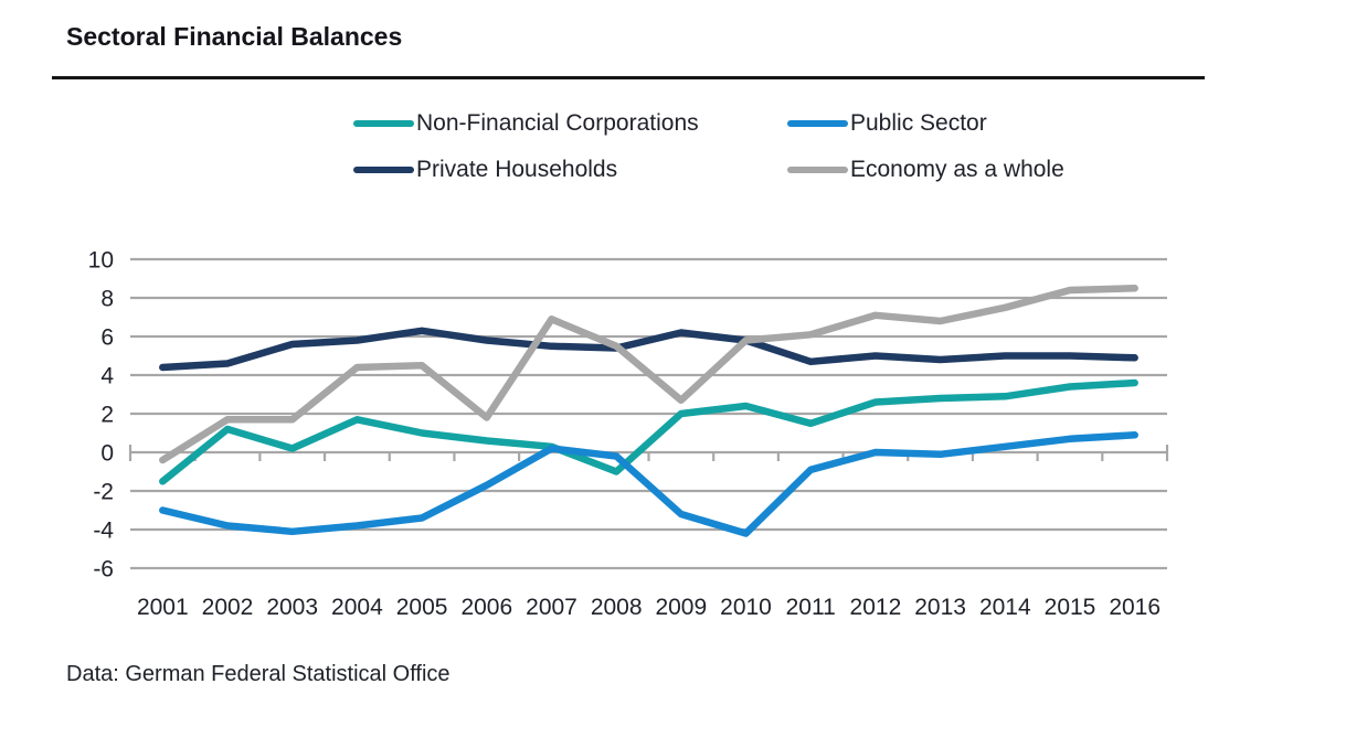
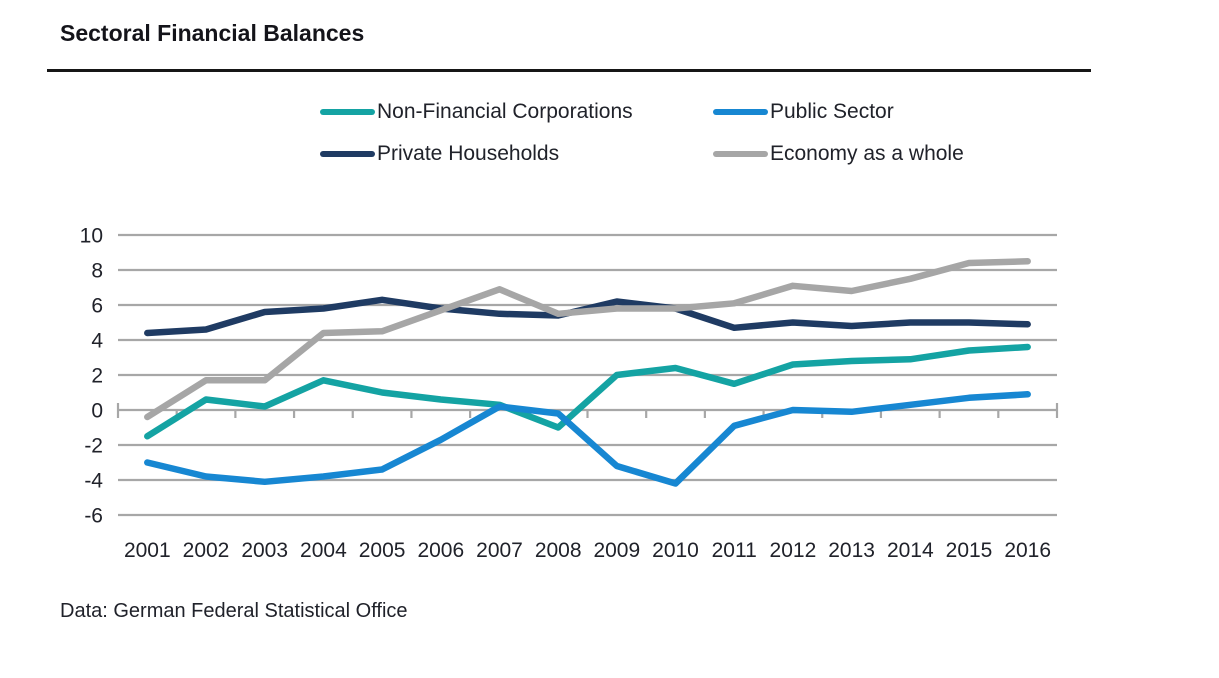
Non-Financial Corporations/2002: 1.2 -> 0.6
Economy as a whole/2006: 1.8 -> 5.7
Economy as a whole/2009: 2.7 -> 5.8
